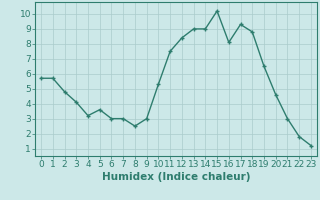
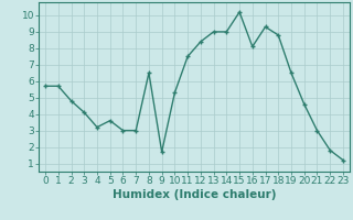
8: 2.5 -> 6.5
9: 3.0 -> 1.7
